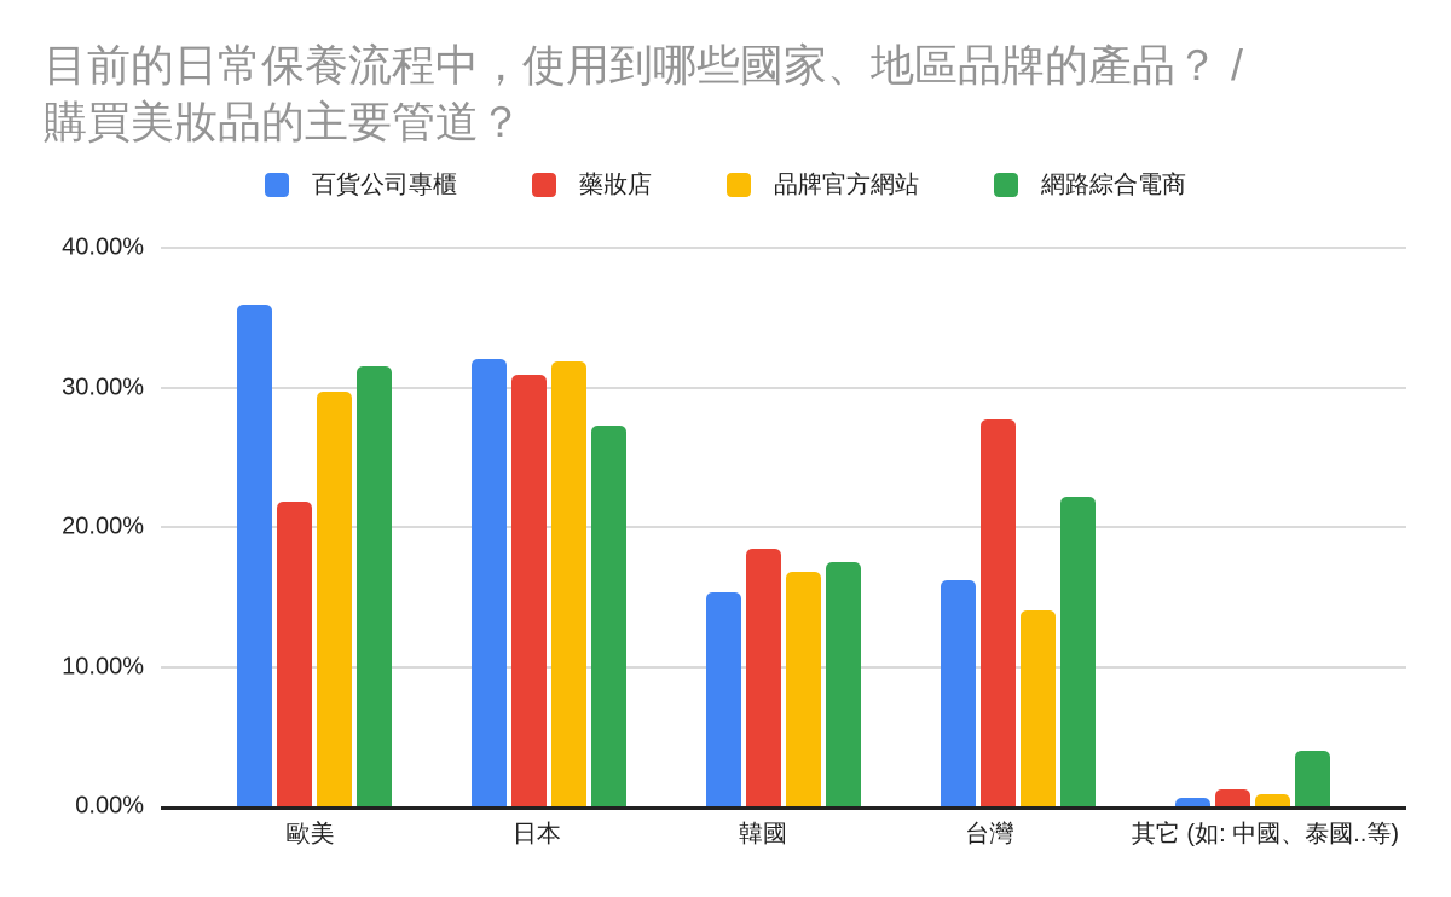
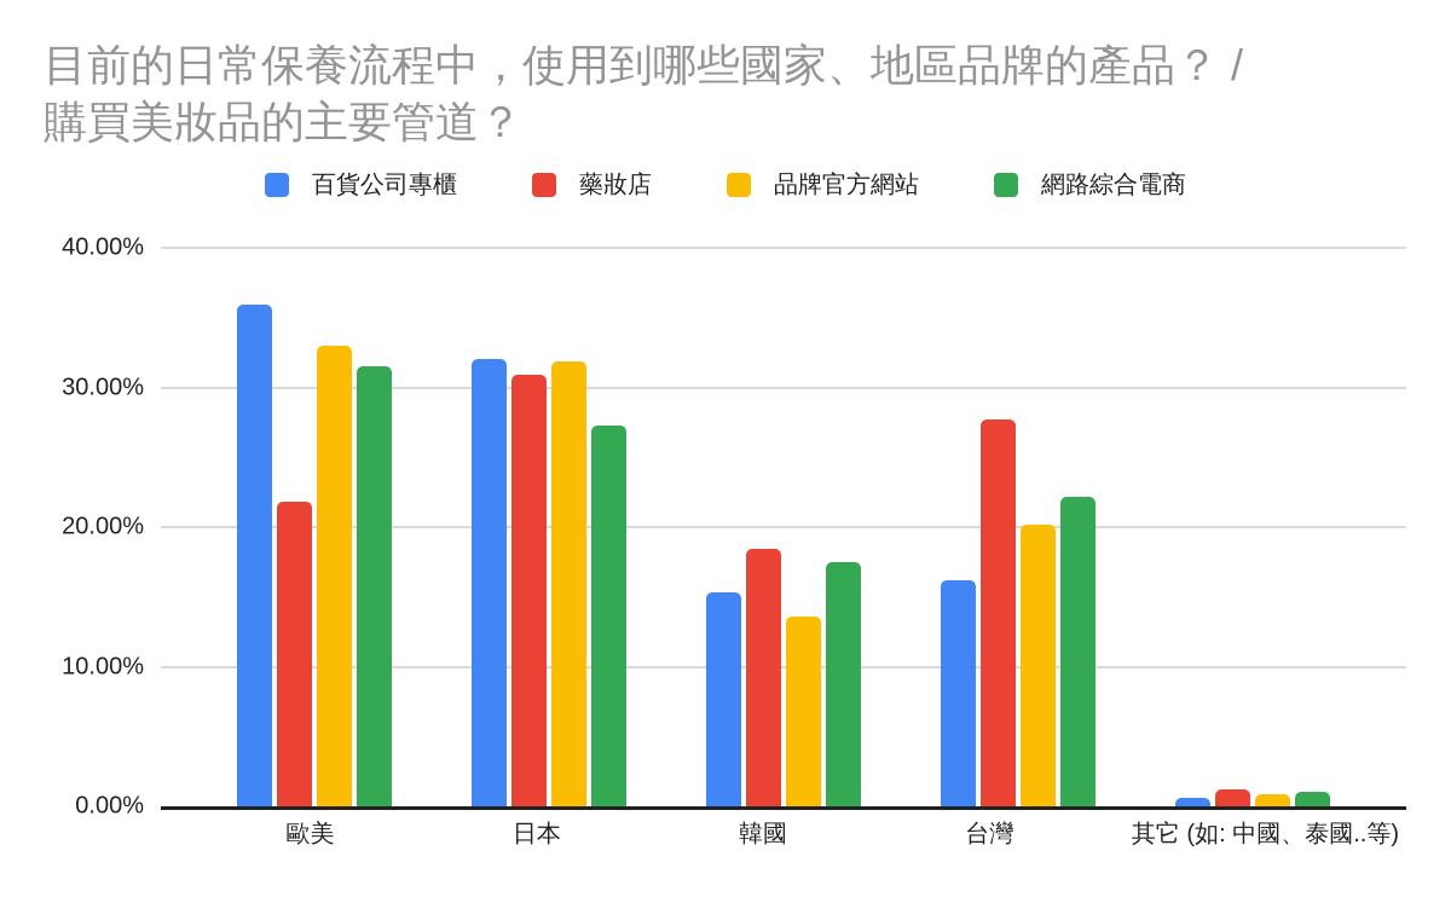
品牌官方網站/歐美: 29.7% -> 33.0%
品牌官方網站/韓國: 16.8% -> 13.6%
品牌官方網站/台灣: 14.0% -> 20.2%
網路綜合電商/其它 (如: 中國、泰國..等): 4.0% -> 1.0%
